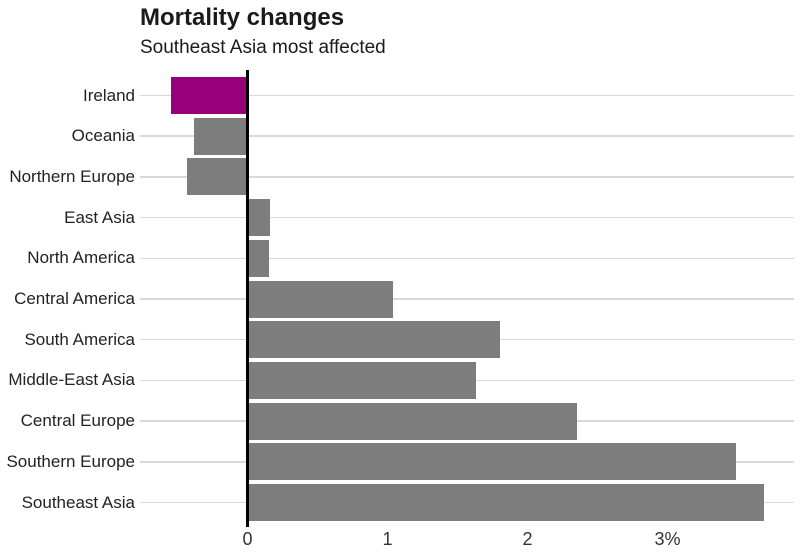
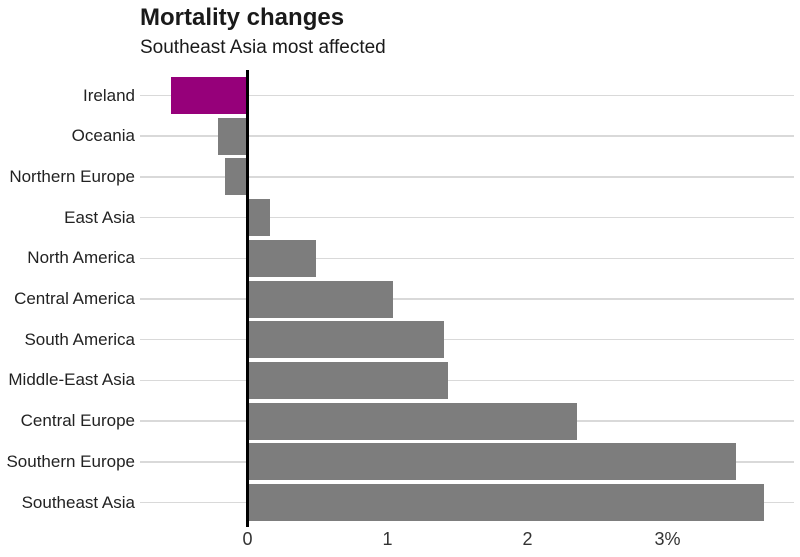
Oceania: -0.38% -> -0.21%
Northern Europe: -0.43% -> -0.16%
North America: 0.15% -> 0.49%
South America: 1.80% -> 1.40%
Middle-East Asia: 1.63% -> 1.43%
